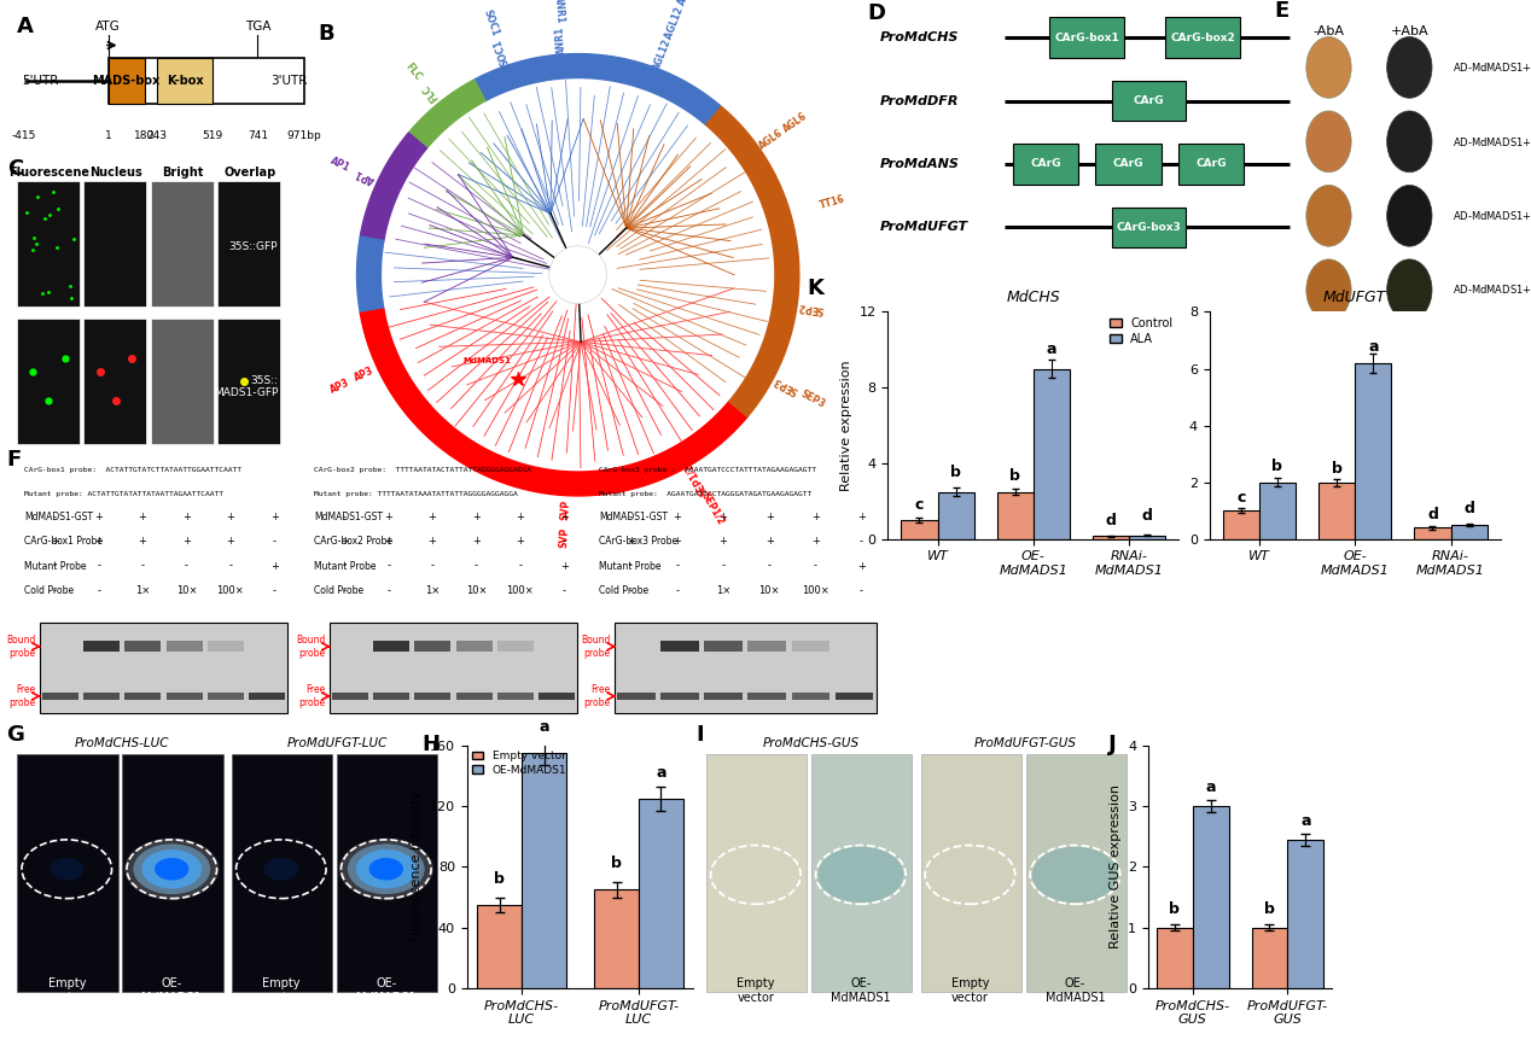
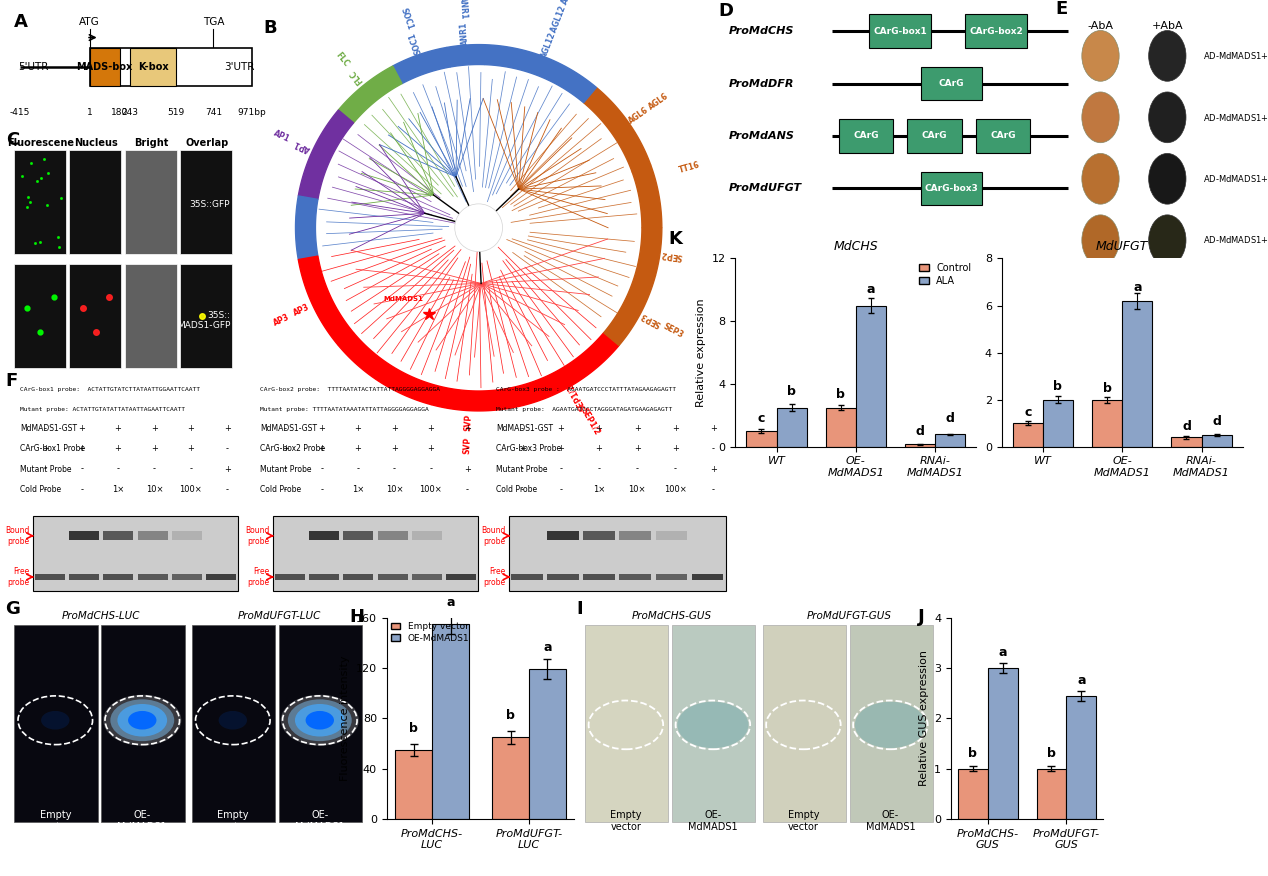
MdCHS/ALA/RNAi- MdMADS1: 0.2 -> 0.8
OE-MdMADS1/ProMdUFGT- LUC: 125 -> 119
